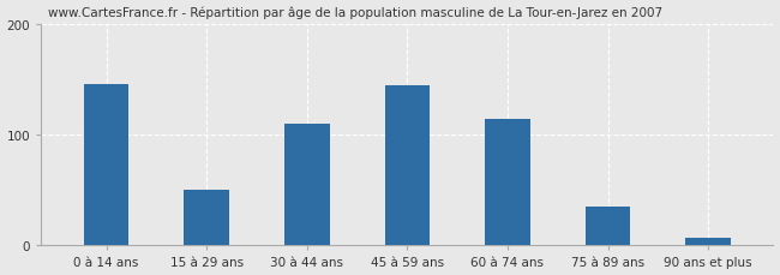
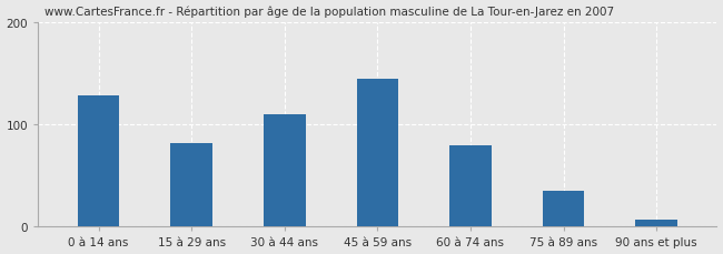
0 à 14 ans: 146 -> 128
15 à 29 ans: 50 -> 82
60 à 74 ans: 114 -> 80
